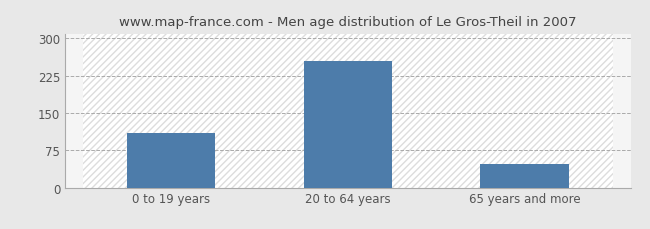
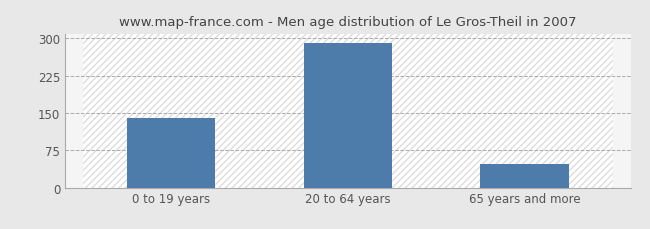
0 to 19 years: 110 -> 140
20 to 64 years: 255 -> 291
